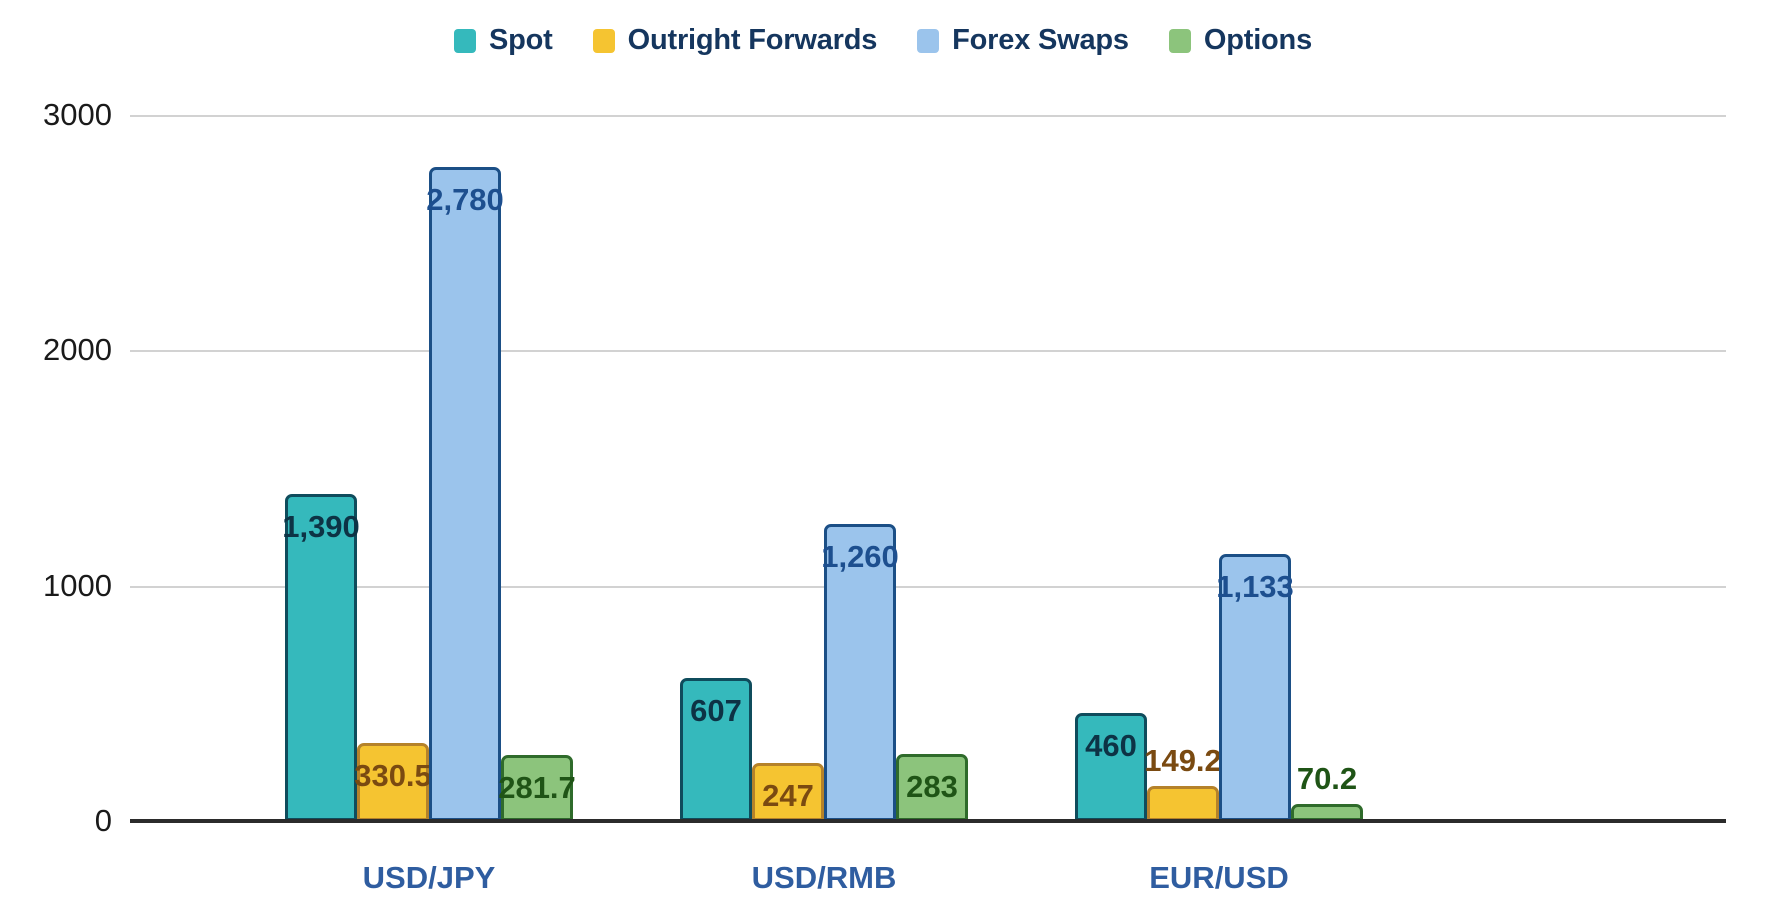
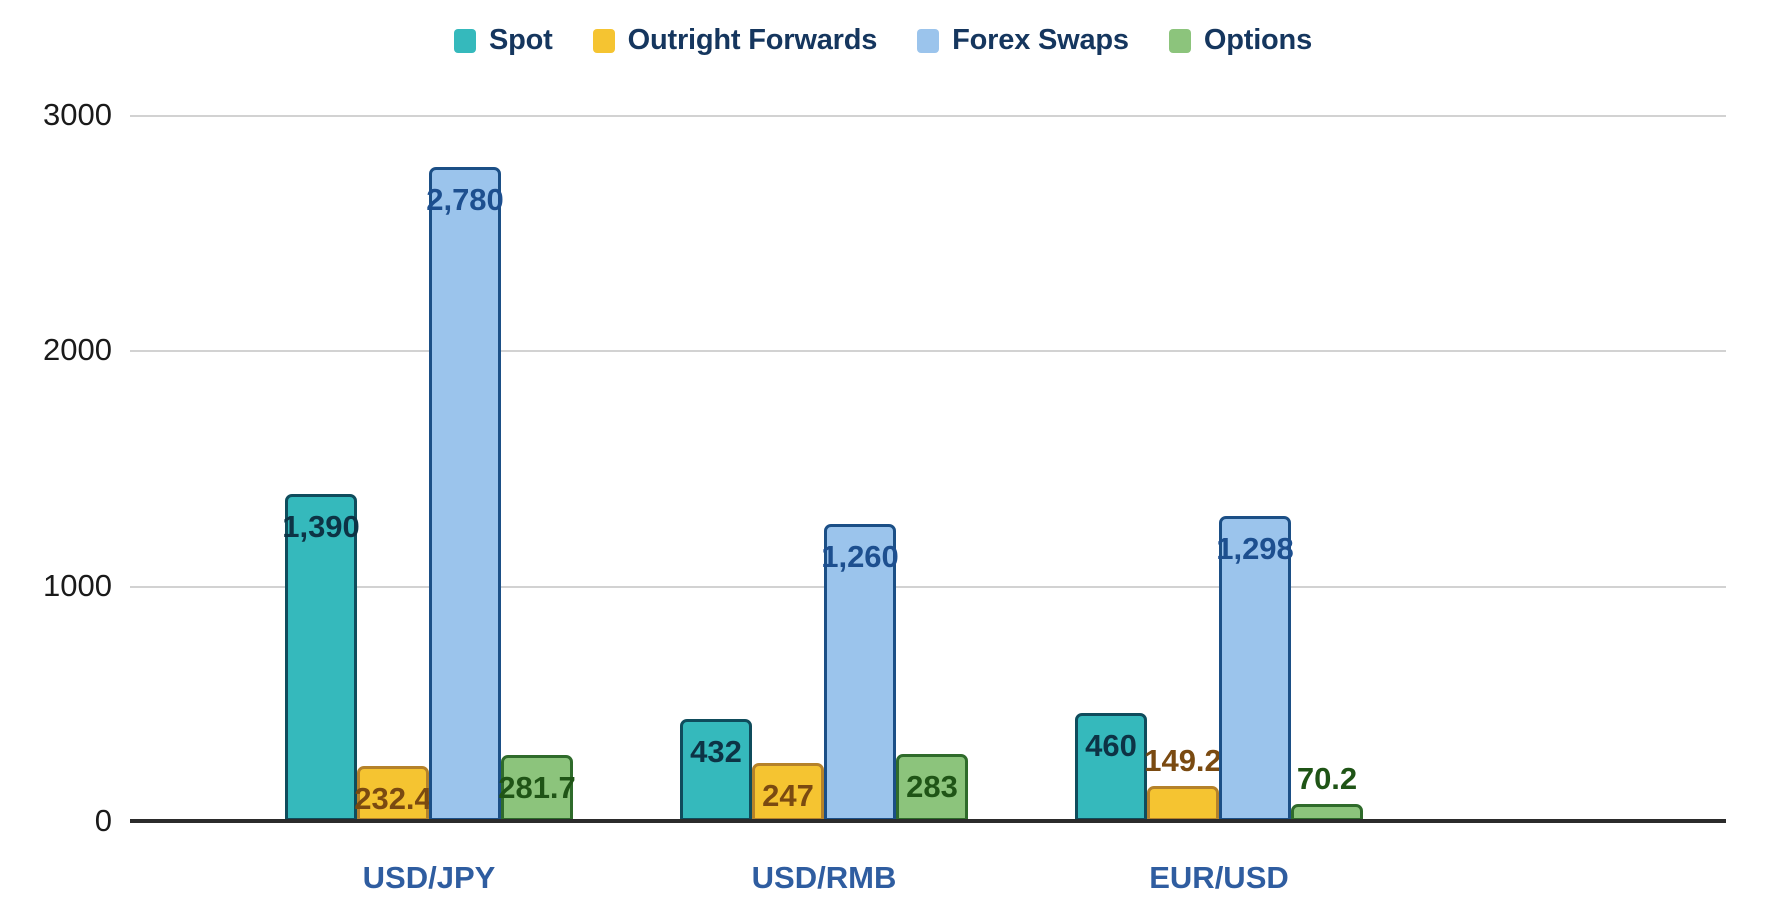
Outright Forwards/USD/JPY: 330.5 -> 232.4
Spot/USD/RMB: 607 -> 432
Forex Swaps/EUR/USD: 1,133 -> 1,298
